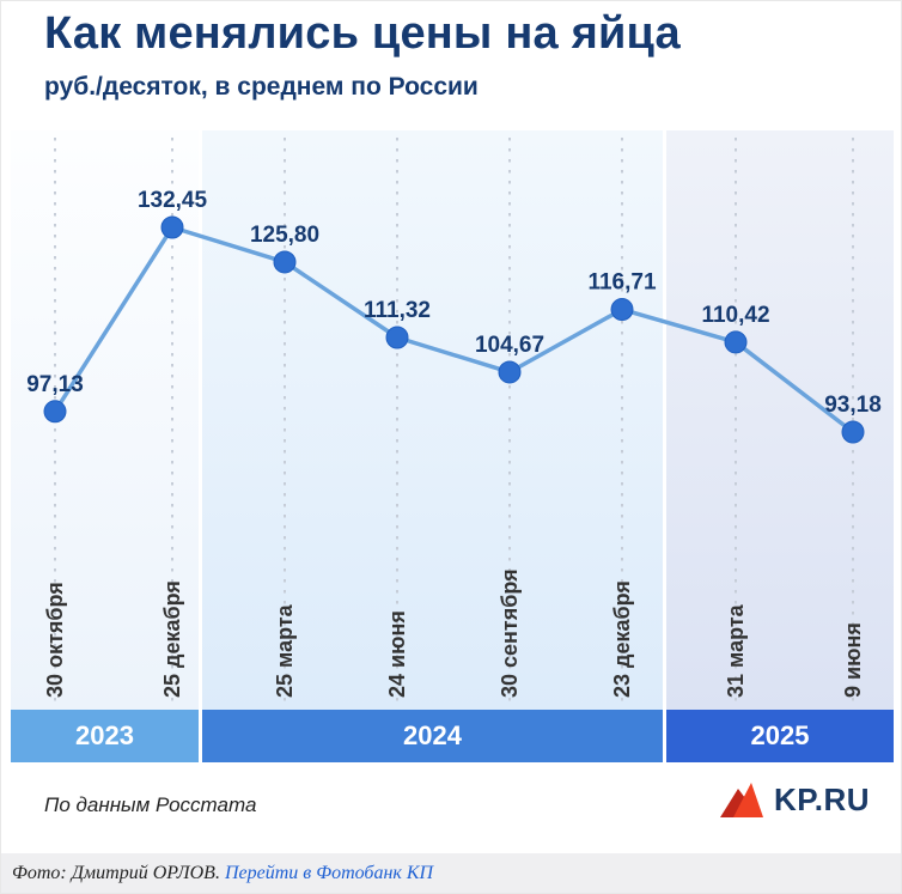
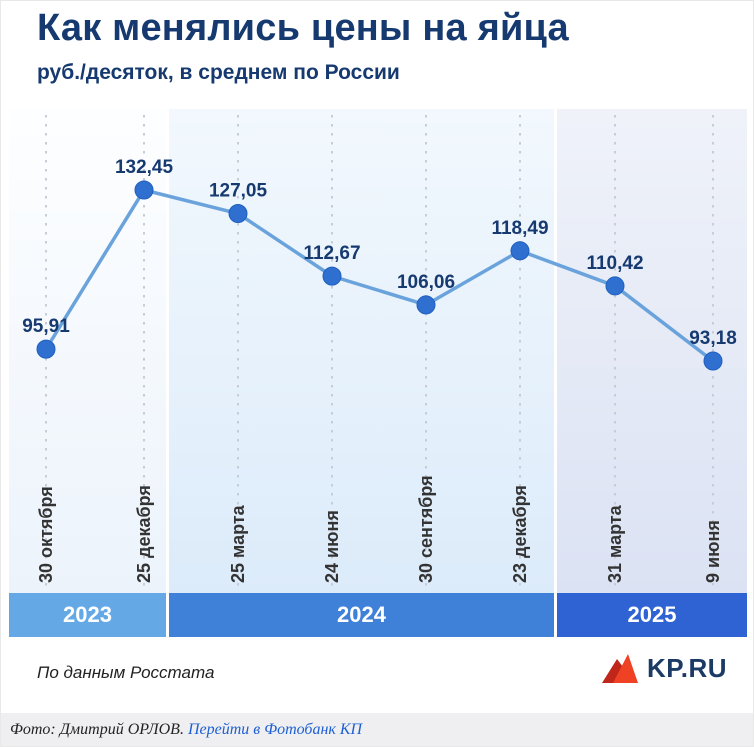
30 октября: 97,13 -> 95,91
25 марта: 125,80 -> 127,05
24 июня: 111,32 -> 112,67
30 сентября: 104,67 -> 106,06
23 декабря: 116,71 -> 118,49
